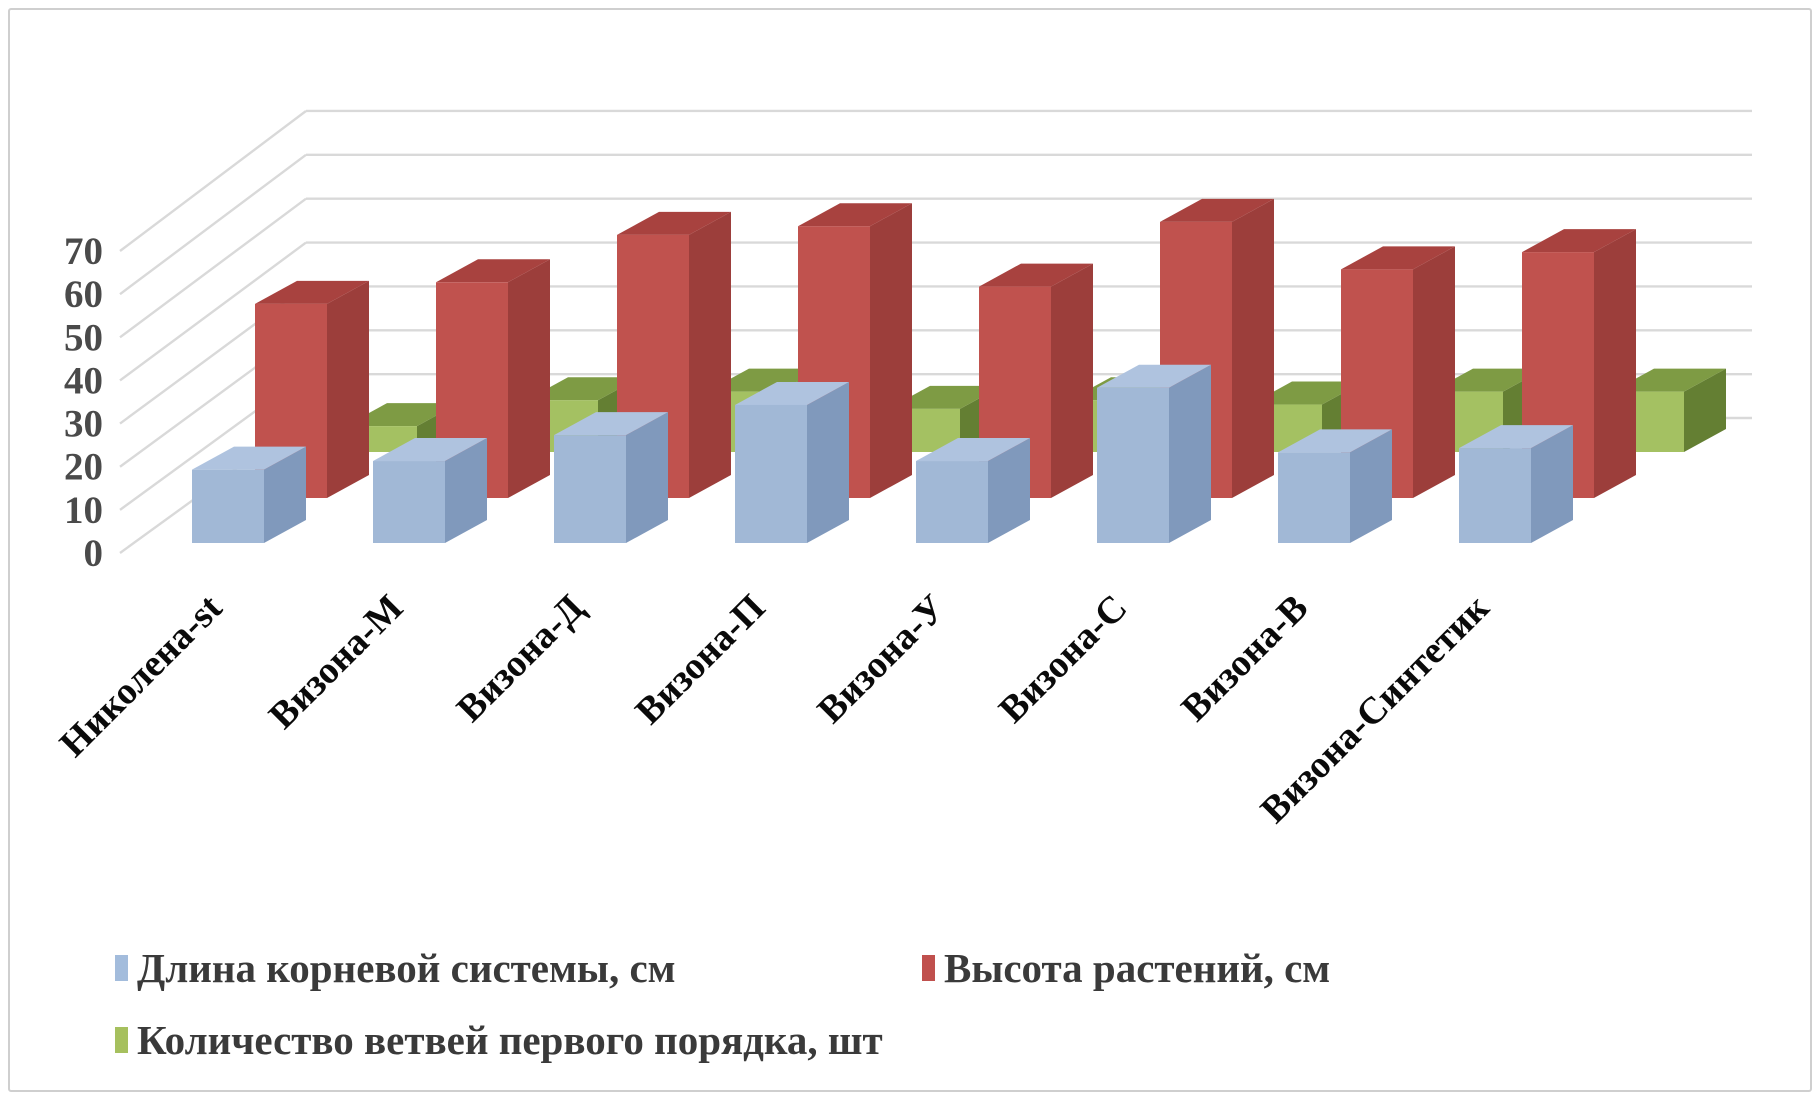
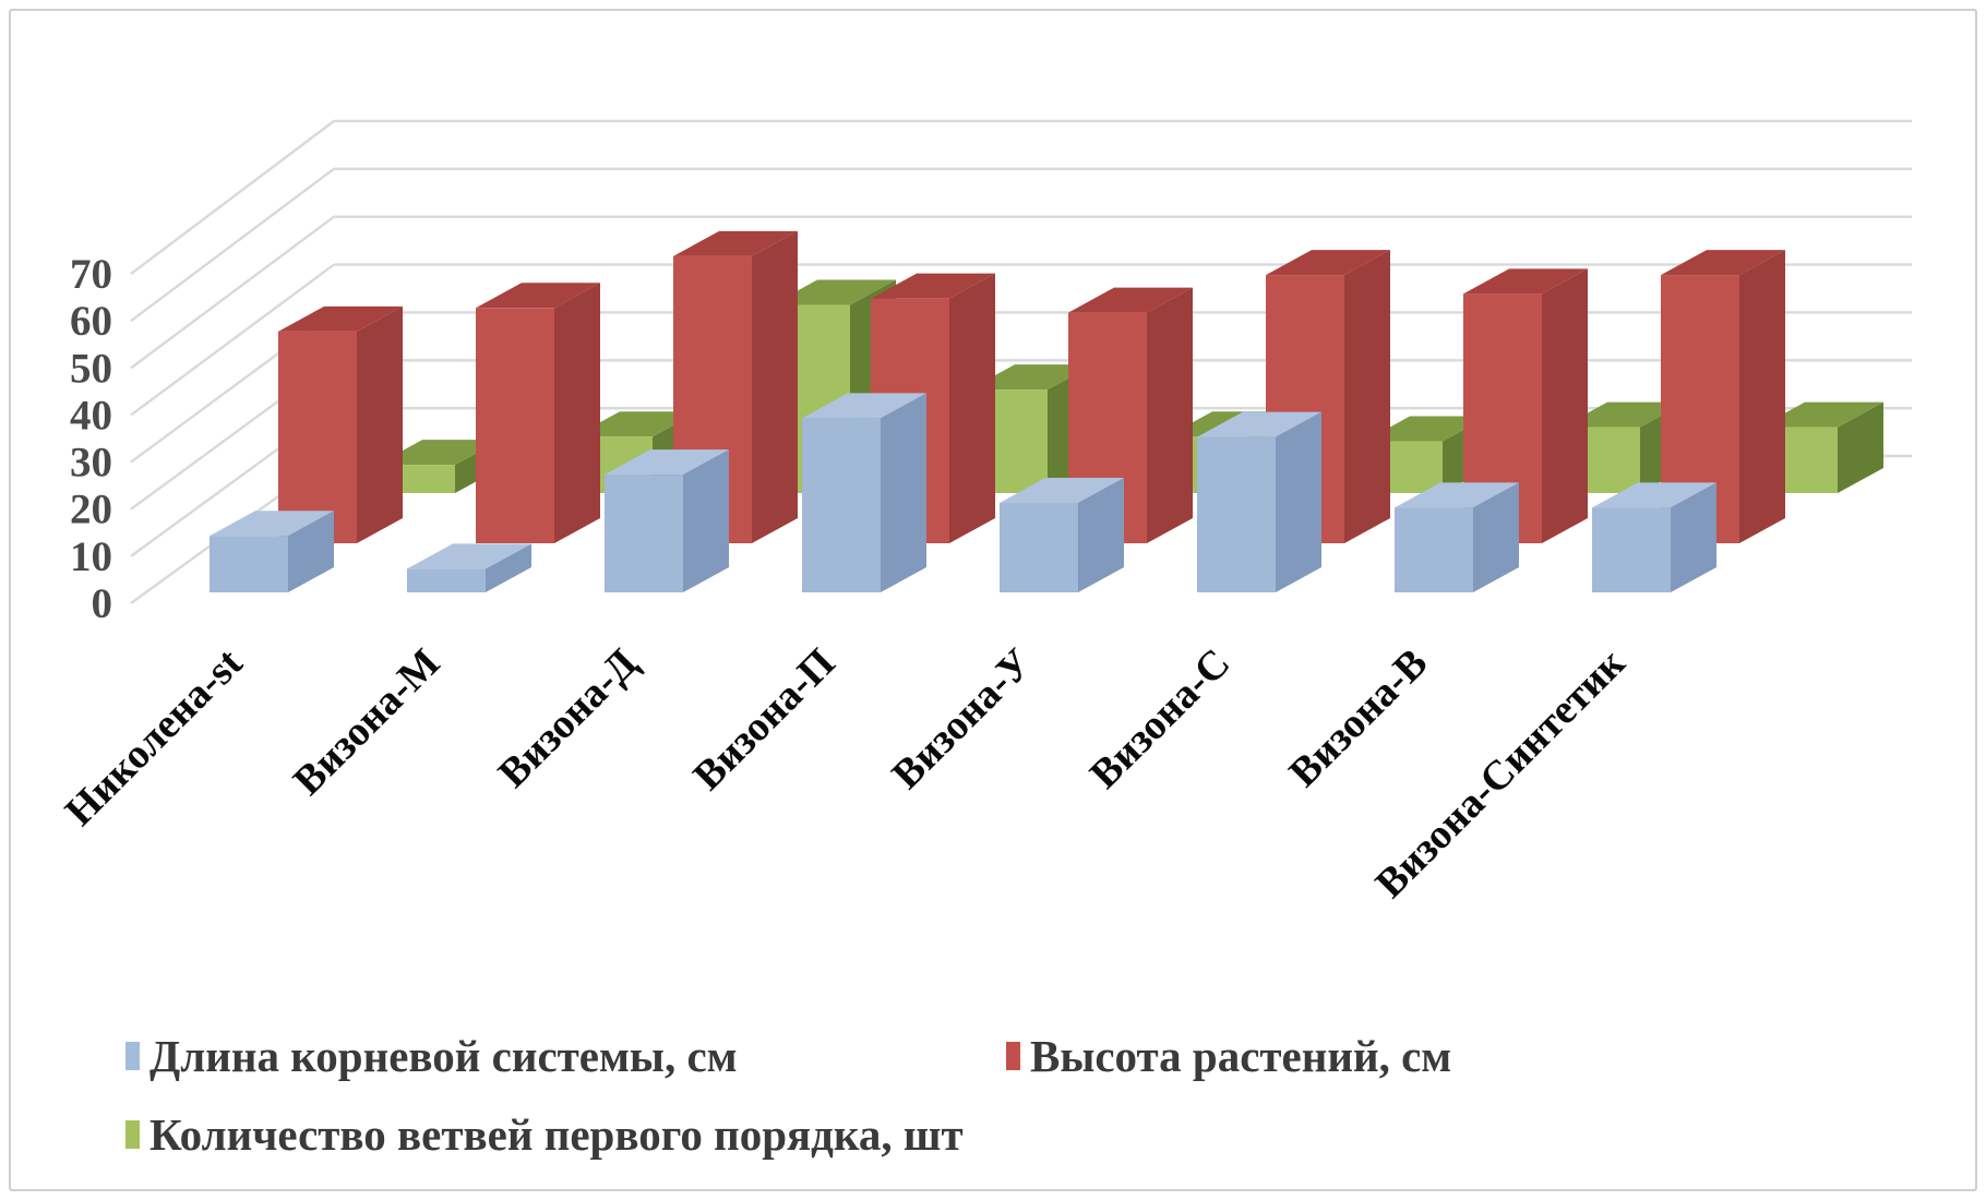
Длина корневой системы, см/Николена-st: 17 -> 12
Длина корневой системы, см/Визона-М: 19 -> 5
Количество ветвей первого порядка, шт/Визона-Д: 14 -> 40
Длина корневой системы, см/Визона-П: 32 -> 37
Высота растений, см/Визона-П: 63 -> 52
Количество ветвей первого порядка, шт/Визона-П: 10 -> 22
Длина корневой системы, см/Визона-С: 36 -> 33
Высота растений, см/Визона-С: 64 -> 57
Длина корневой системы, см/Визона-В: 21 -> 18
Длина корневой системы, см/Визона-Синтетик: 22 -> 18
